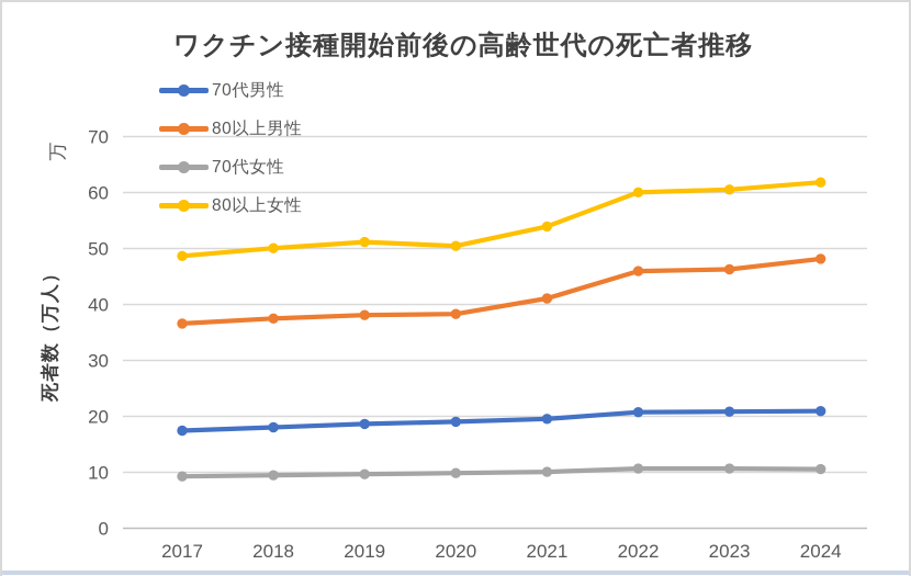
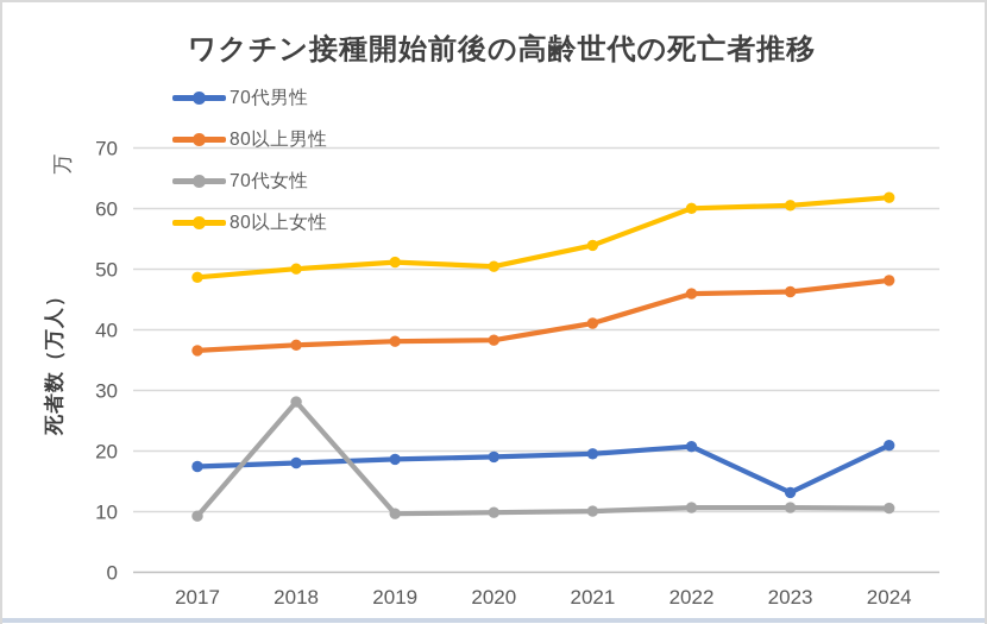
70代女性/2018: 9 -> 28
70代男性/2023: 21 -> 13
